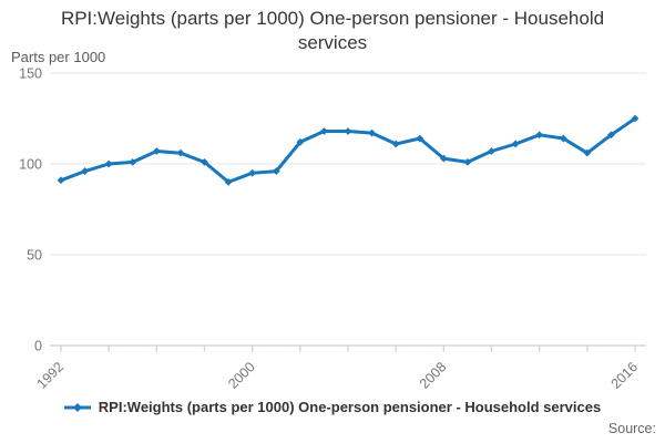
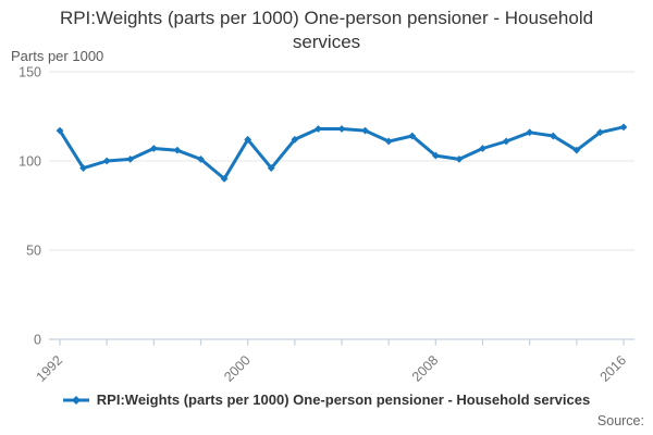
1992: 91 -> 117
2000: 95 -> 112
2016: 125 -> 119
